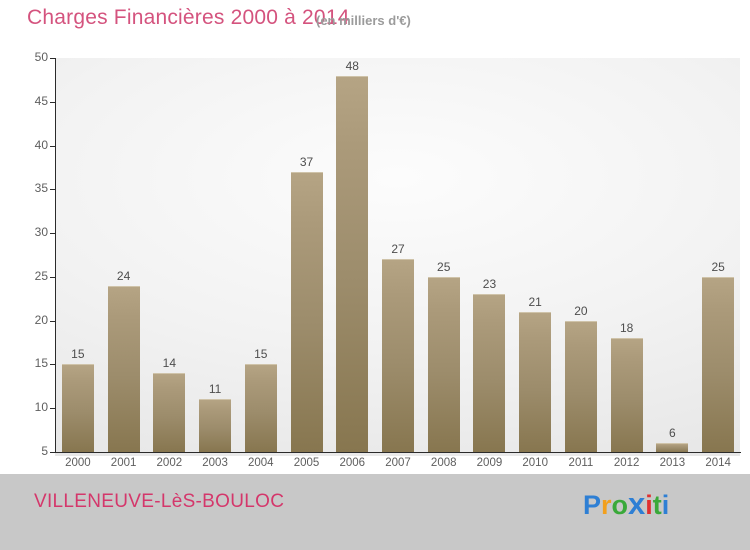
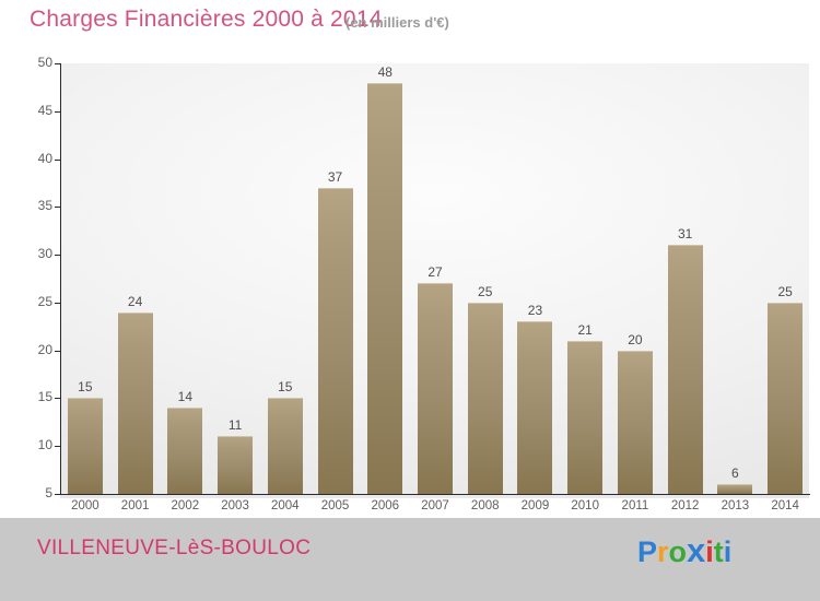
2012: 18 -> 31
